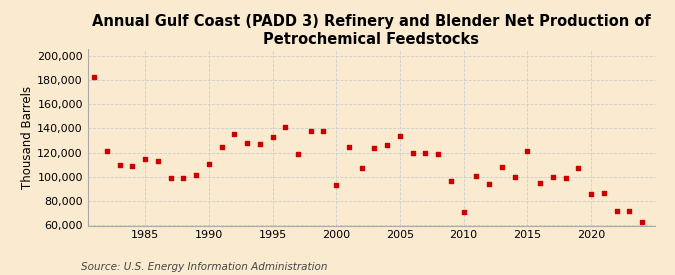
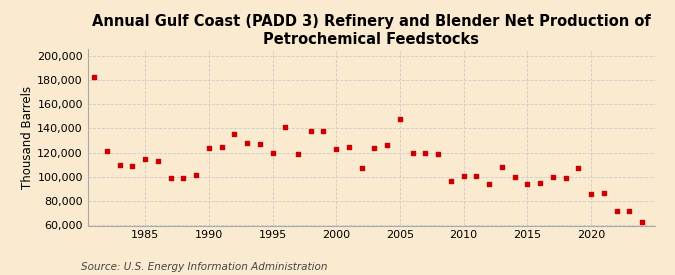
1990: 111,000 -> 124,000
1995: 133,000 -> 120,000
2000: 93,000 -> 123,000
2005: 134,000 -> 148,000
2010: 71,000 -> 101,000
2015: 121,000 -> 94,000
